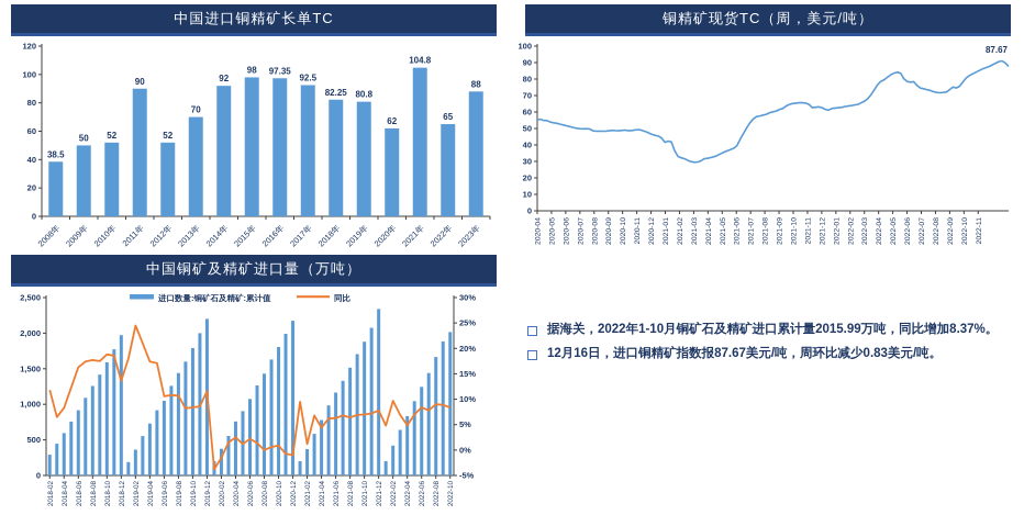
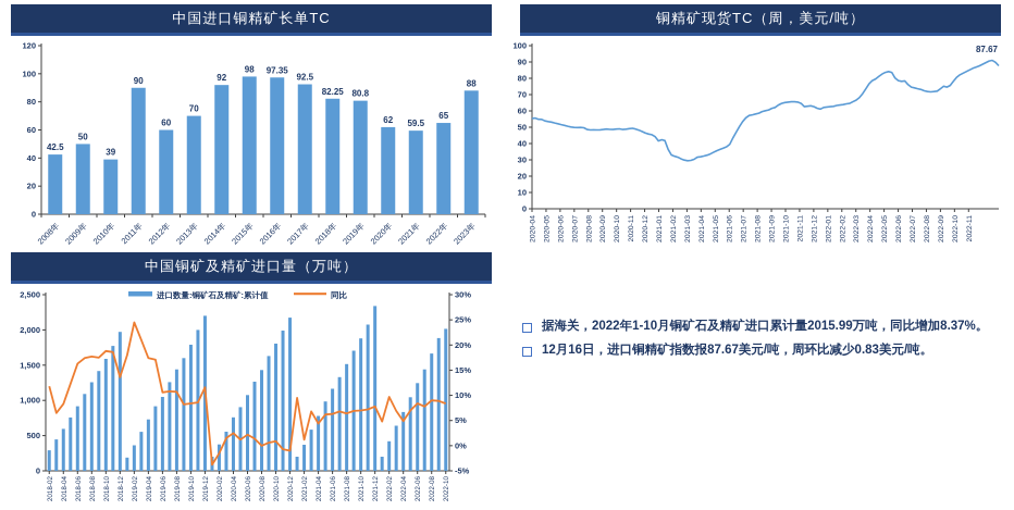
中国进口铜精矿长单TC/2008年: 38.5 -> 42.5
中国进口铜精矿长单TC/2010年: 52 -> 39
中国进口铜精矿长单TC/2012年: 52 -> 60
中国进口铜精矿长单TC/2021年: 104.8 -> 59.5
